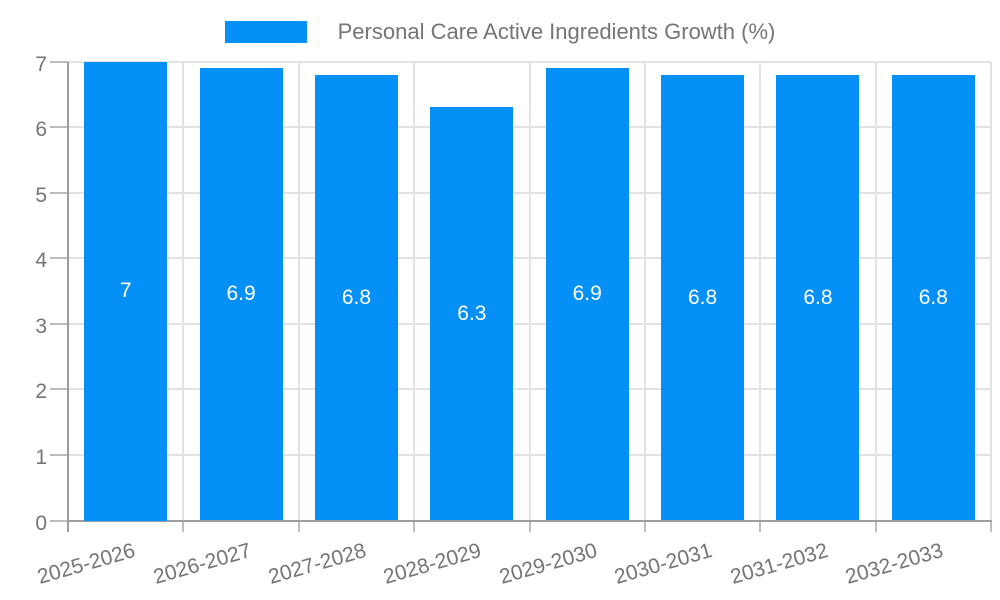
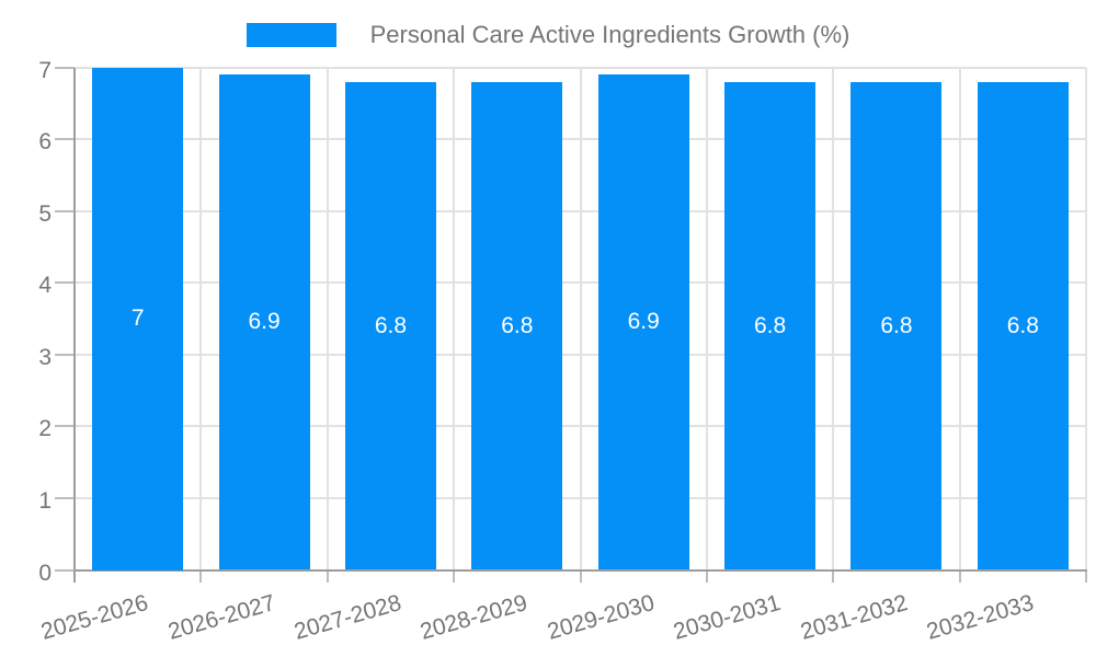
2028-2029: 6.3 -> 6.8
